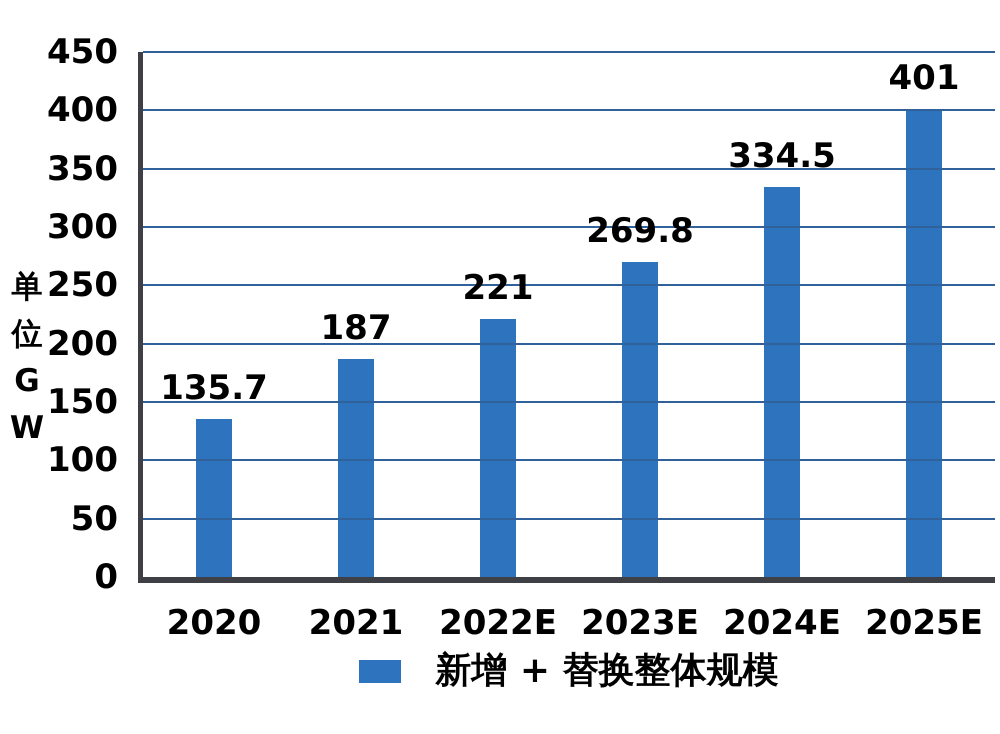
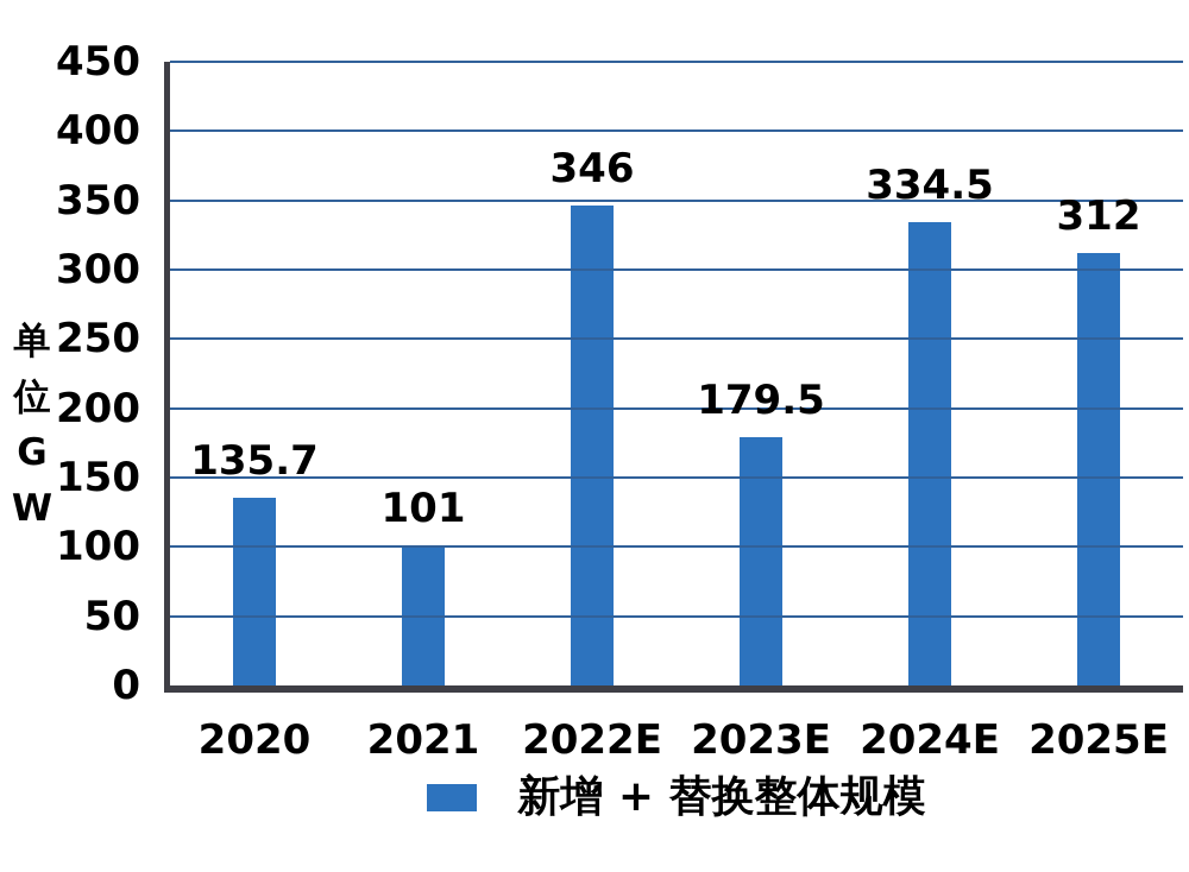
2021: 187 -> 101
2022E: 221 -> 346
2023E: 269.8 -> 179.5
2025E: 401 -> 312
